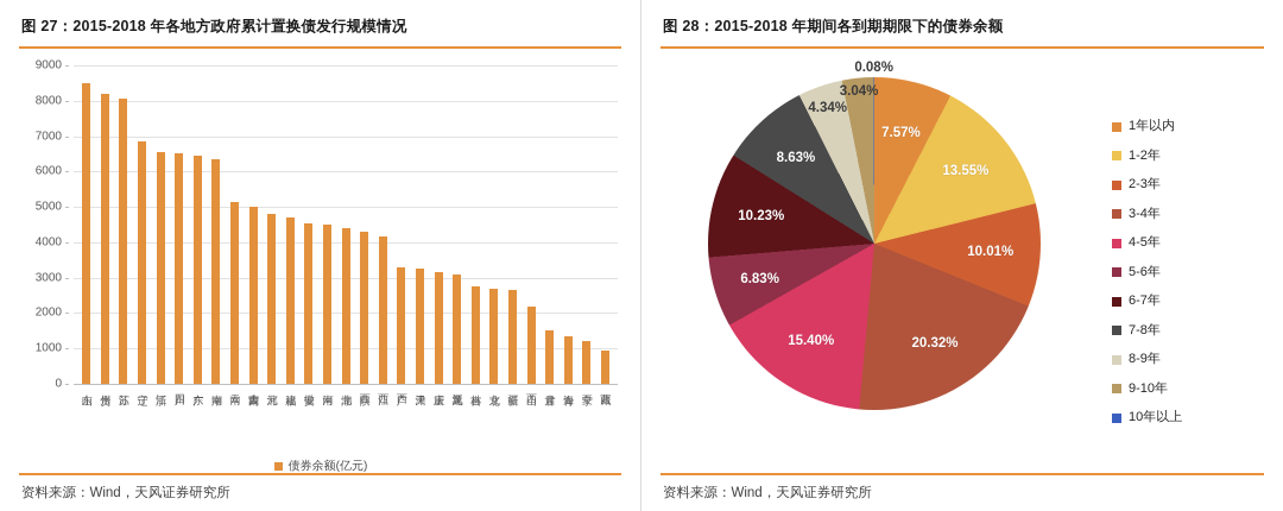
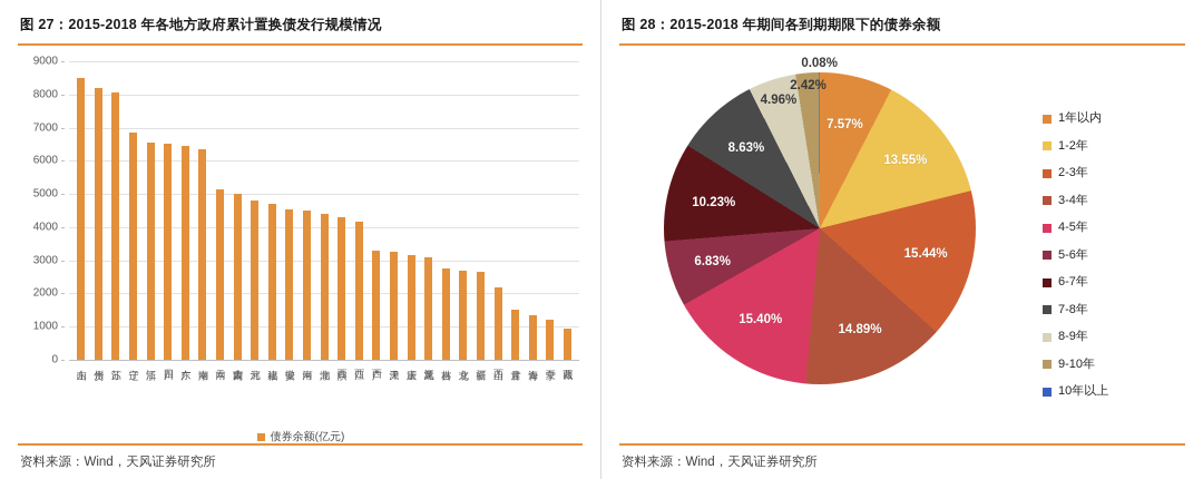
图 28：2015-2018 年期间各到期期限下的债券余额/2-3年: 10.01% -> 15.44%
图 28：2015-2018 年期间各到期期限下的债券余额/3-4年: 20.32% -> 14.89%
图 28：2015-2018 年期间各到期期限下的债券余额/8-9年: 4.34% -> 4.96%
图 28：2015-2018 年期间各到期期限下的债券余额/9-10年: 3.04% -> 2.42%
